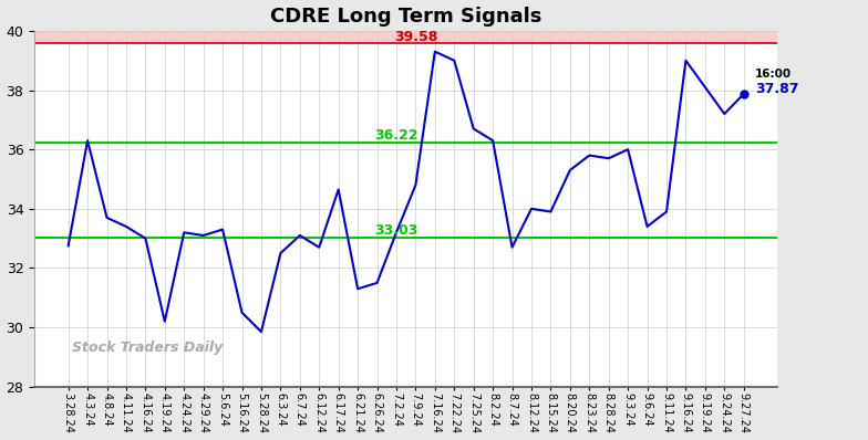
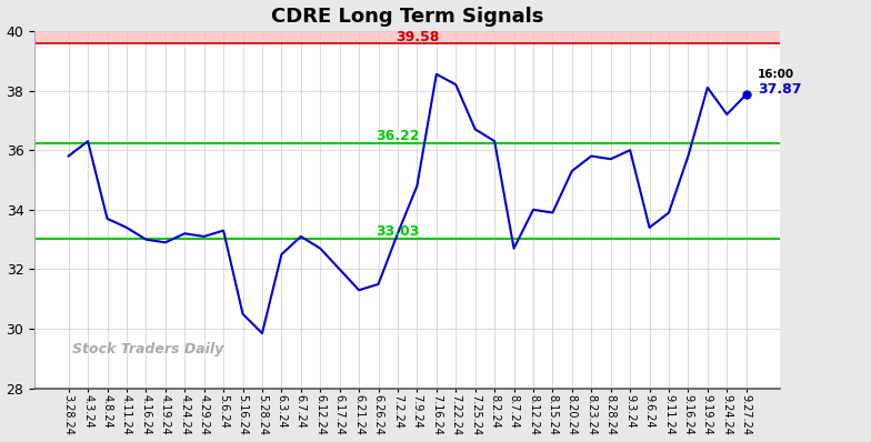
3.28.24: 32.75 -> 35.80
4.19.24: 30.20 -> 32.90
6.17.24: 34.65 -> 32.00
7.16.24: 39.30 -> 38.55
7.22.24: 39.00 -> 38.20
9.16.24: 39.00 -> 35.80
